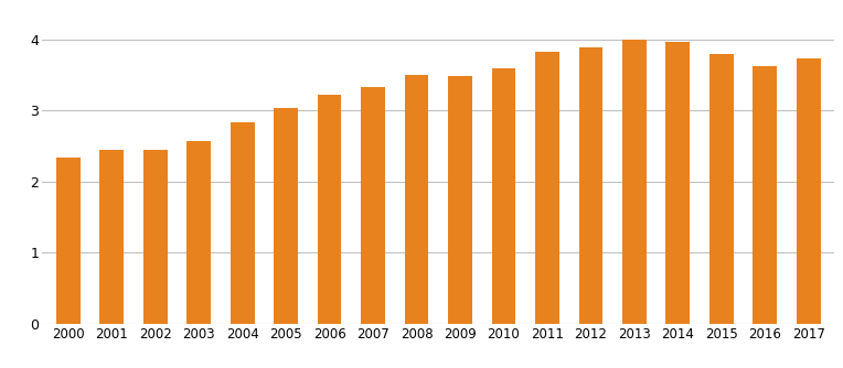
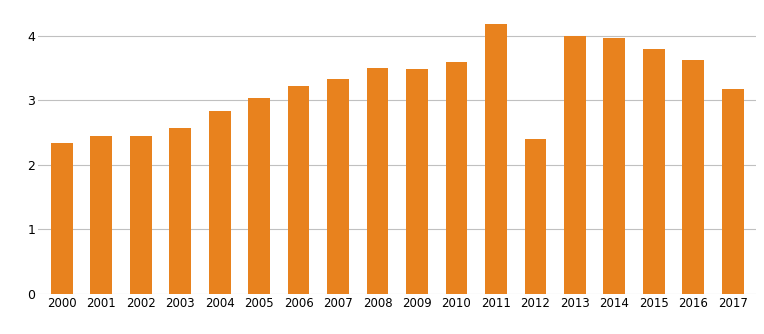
2011: 3.83 -> 4.18
2012: 3.89 -> 2.40
2017: 3.74 -> 3.18
